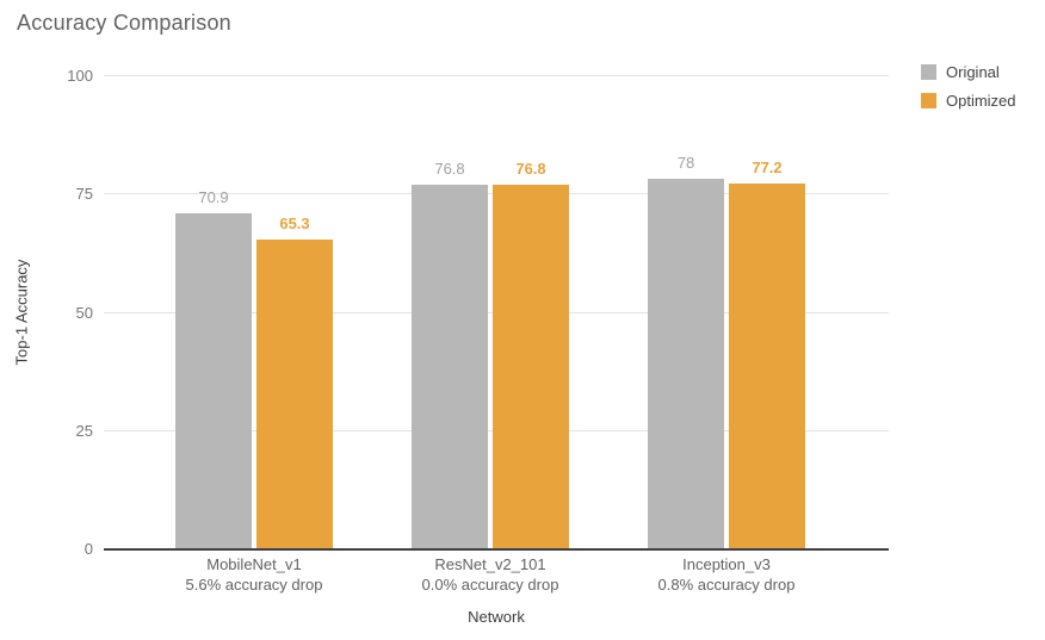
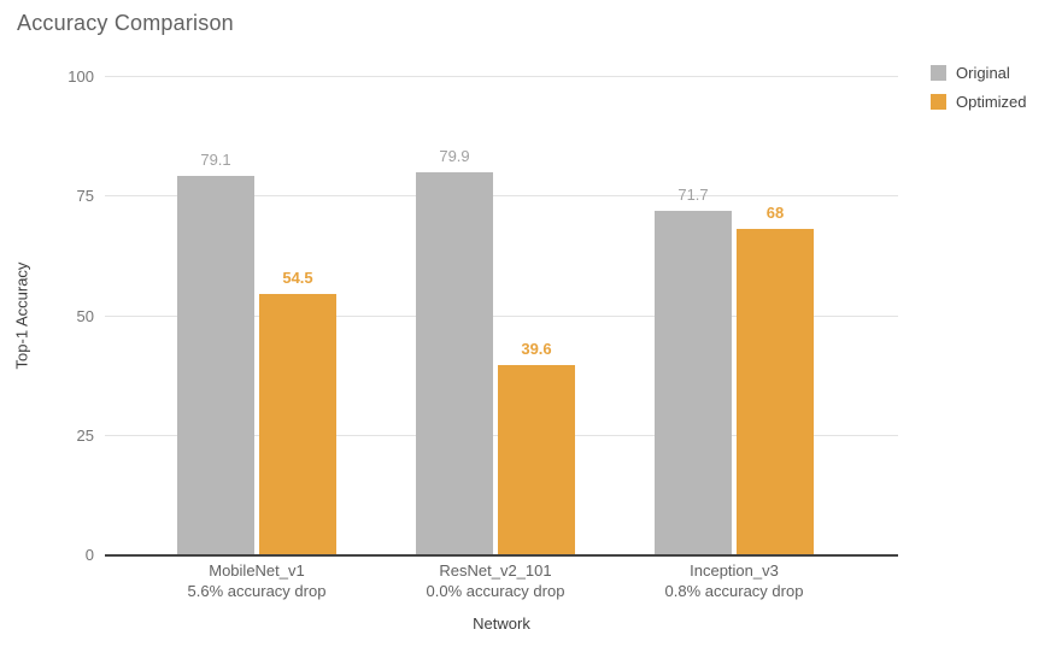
Original/MobileNet_v1: 70.9 -> 79.1
Optimized/MobileNet_v1: 65.3 -> 54.5
Original/ResNet_v2_101: 76.8 -> 79.9
Optimized/ResNet_v2_101: 76.8 -> 39.6
Original/Inception_v3: 78 -> 71.7
Optimized/Inception_v3: 77.2 -> 68
